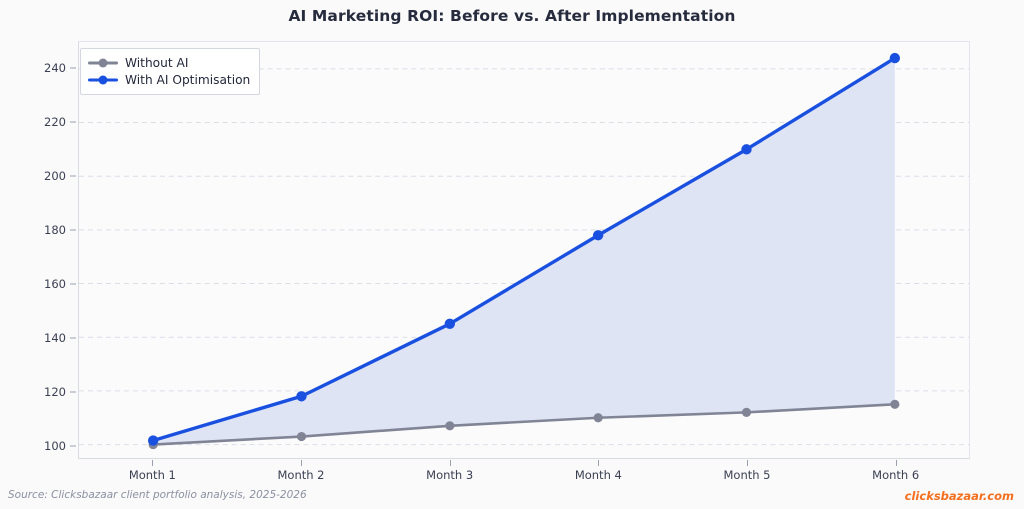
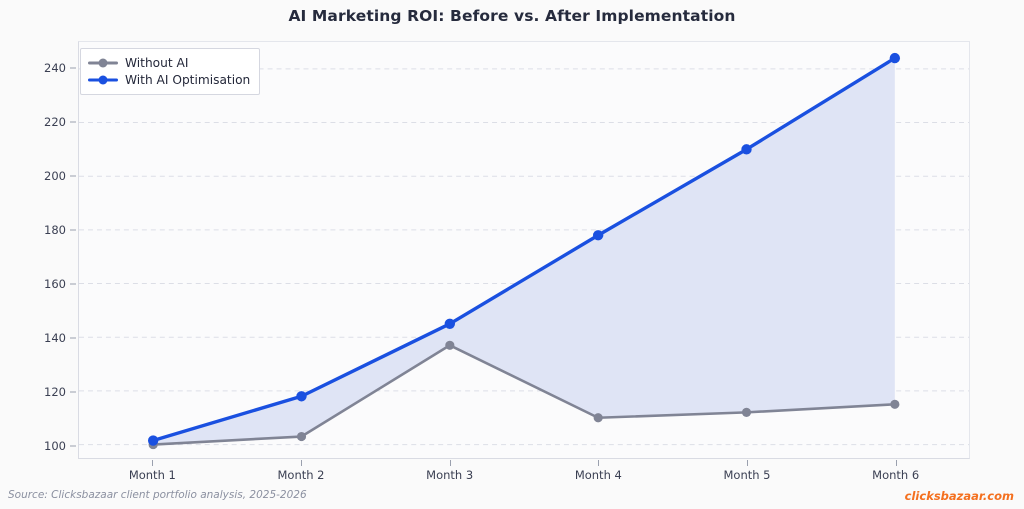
Without AI/Month 3: 107 -> 137
